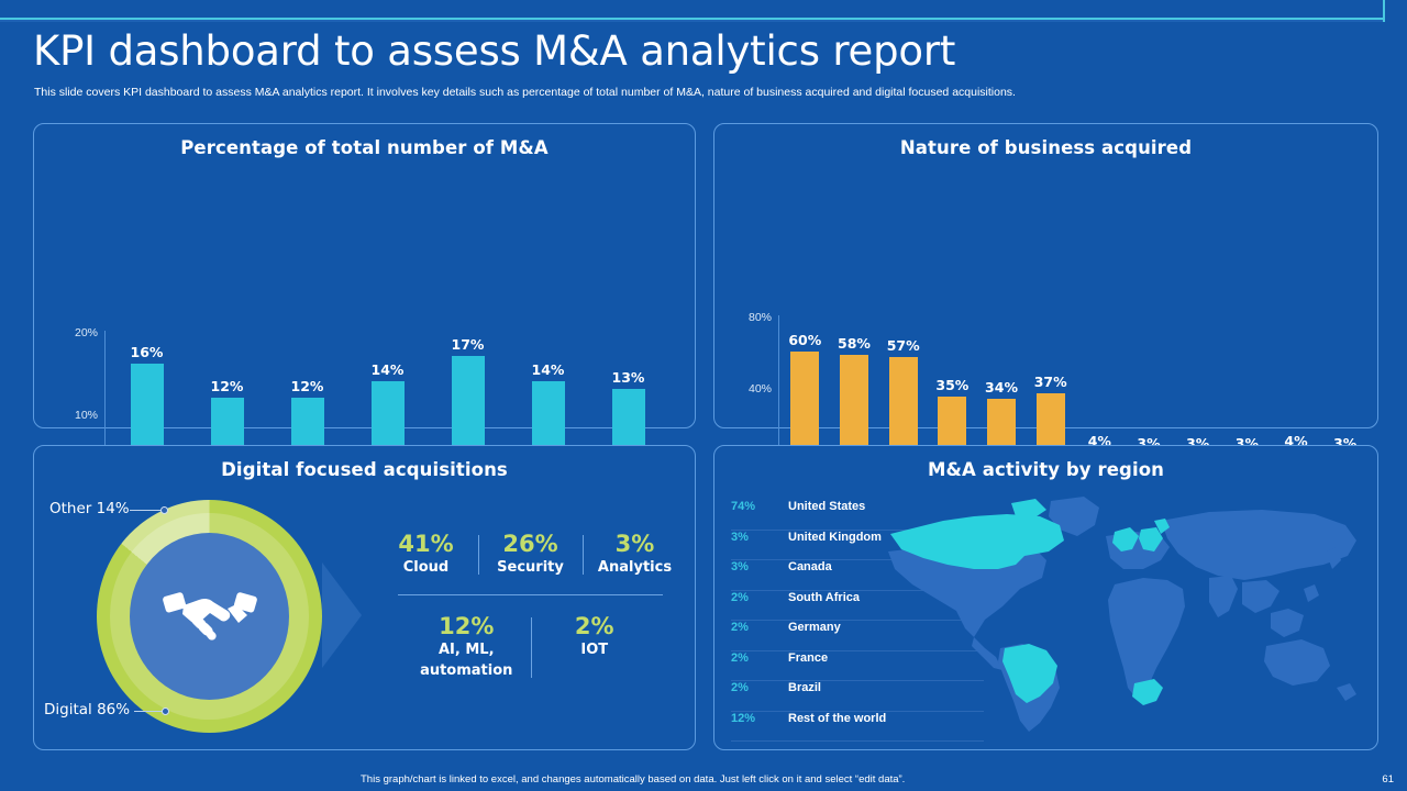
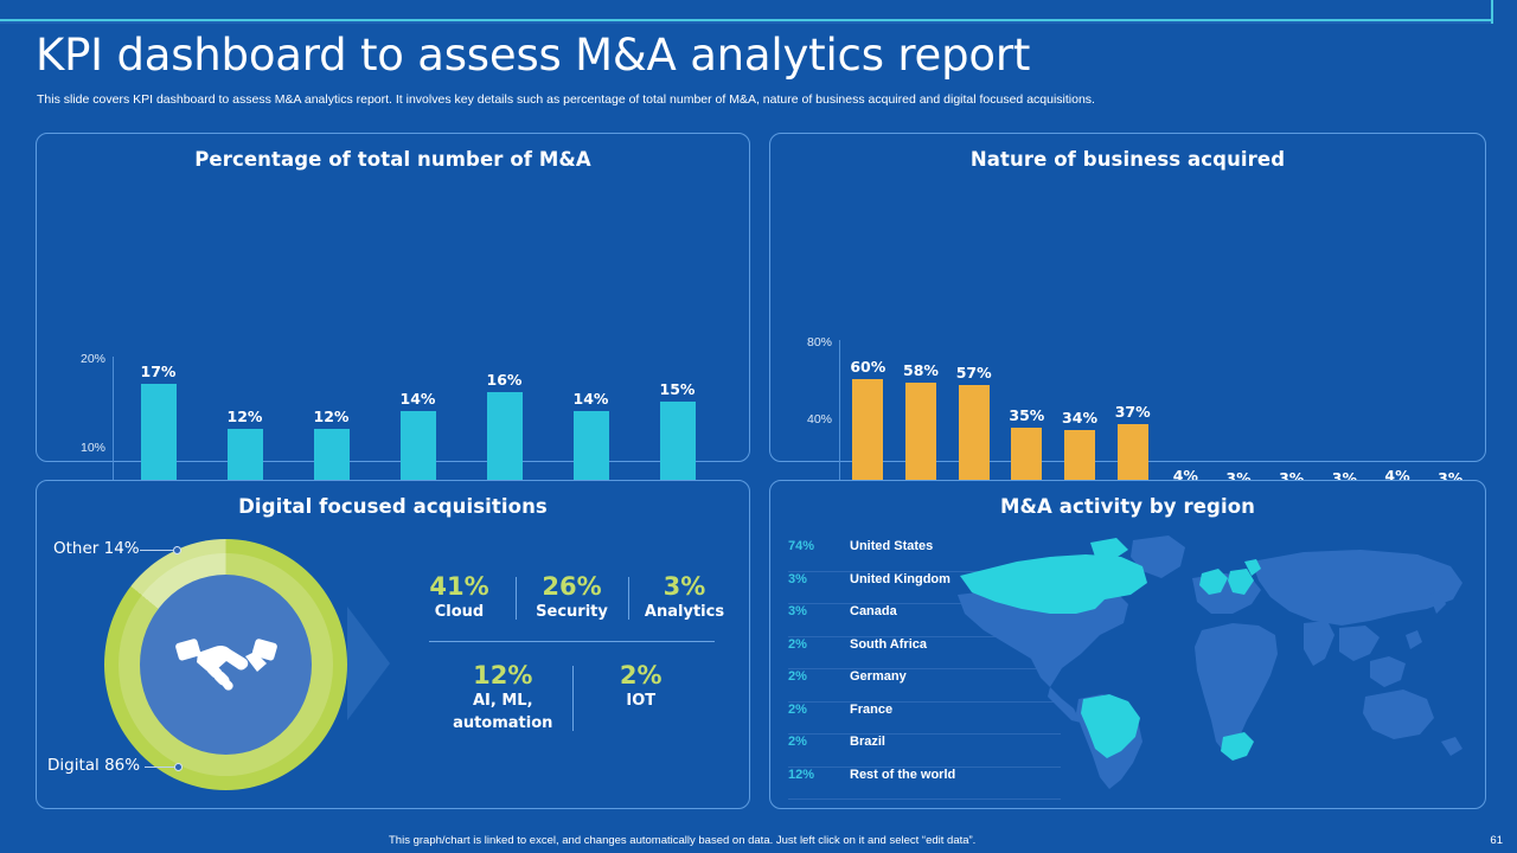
Percentage of total number of M&A/Q1-24: 16% -> 17%
Percentage of total number of M&A/Q1-25: 17% -> 16%
Percentage of total number of M&A/Q3-25: 13% -> 15%
